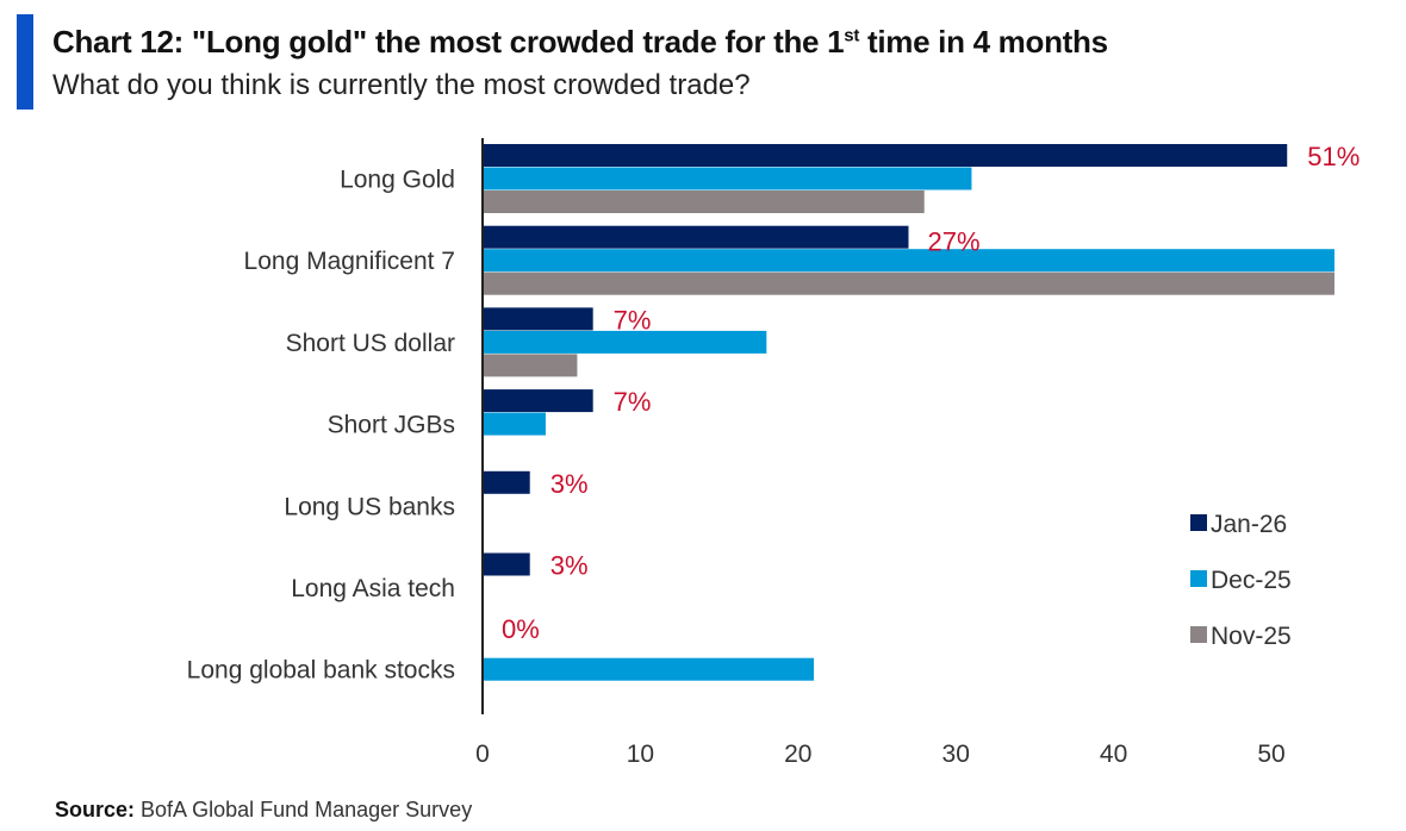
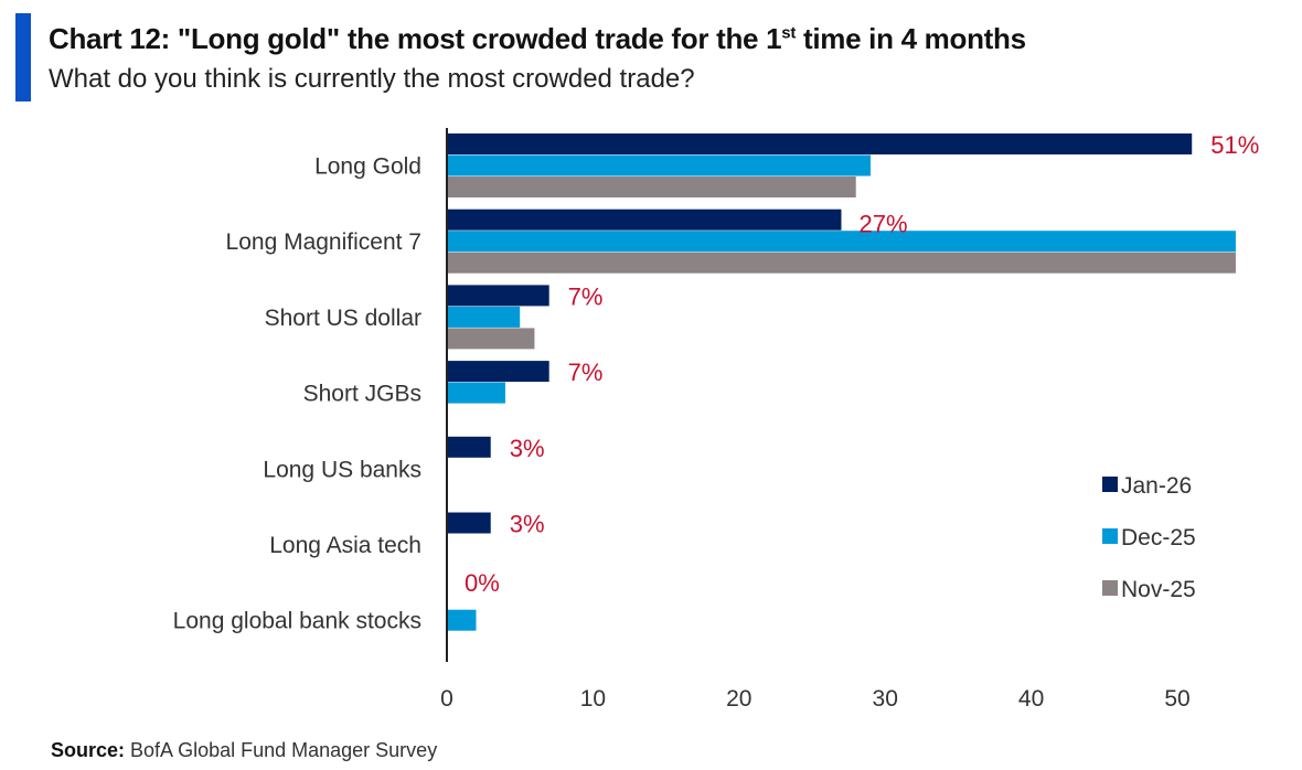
Dec-25/Long Gold: 31 -> 29
Dec-25/Short US dollar: 18 -> 5
Dec-25/Long global bank stocks: 21 -> 2
